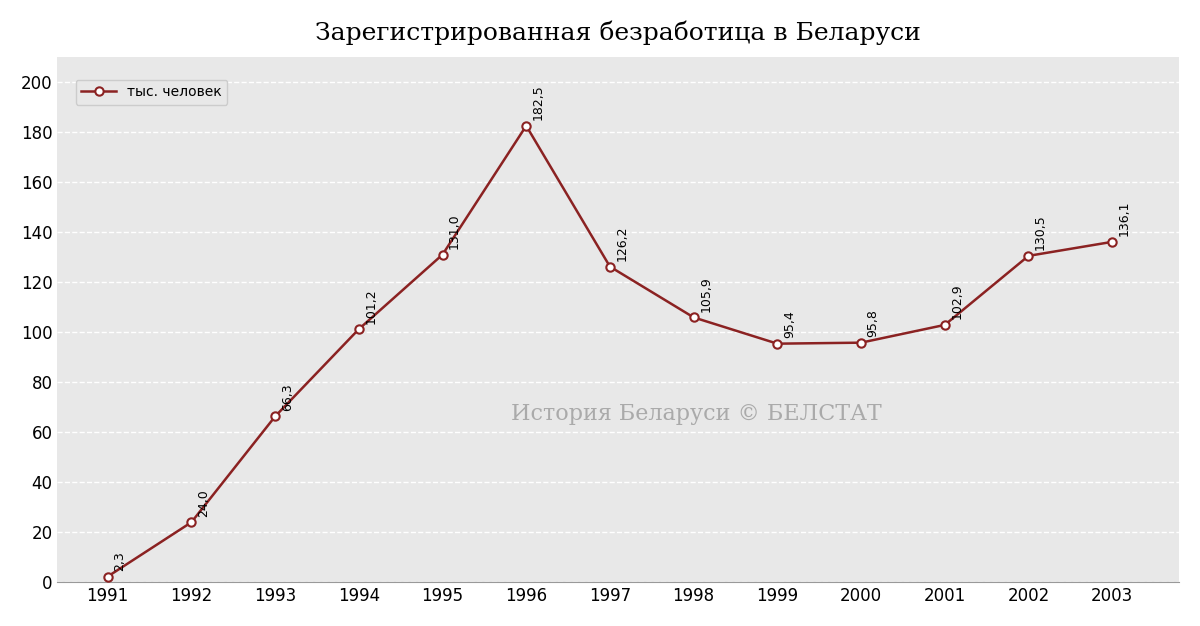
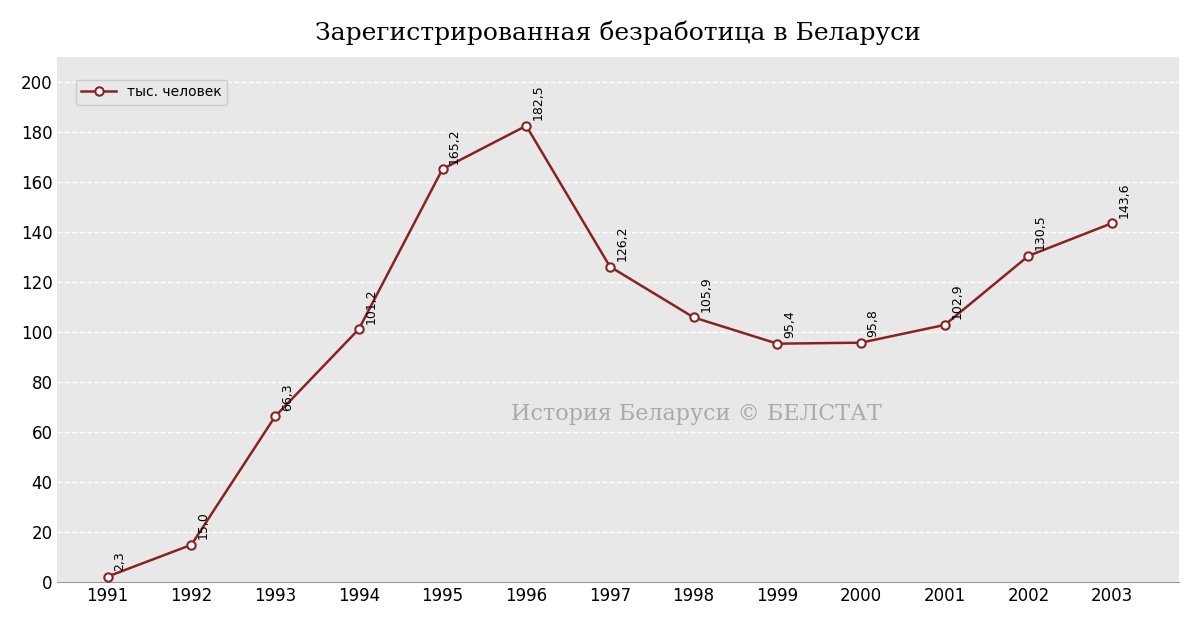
1992: 24,0 -> 15,0
1995: 131,0 -> 165,2
2003: 136,1 -> 143,6
